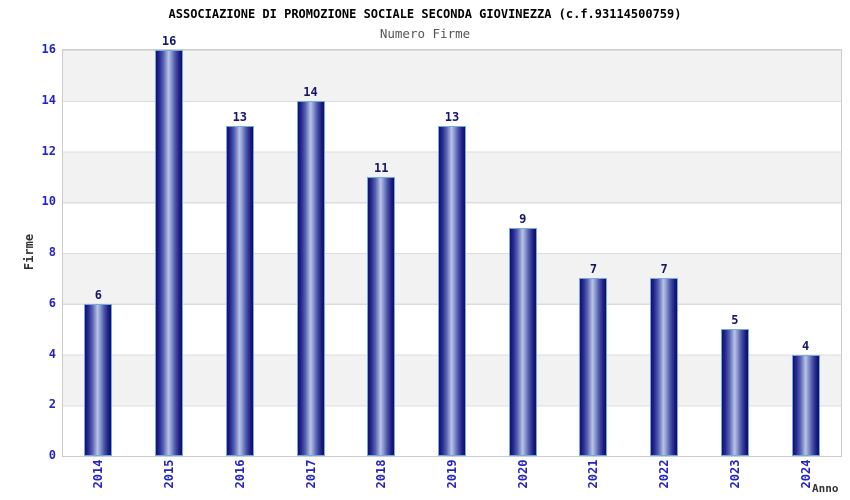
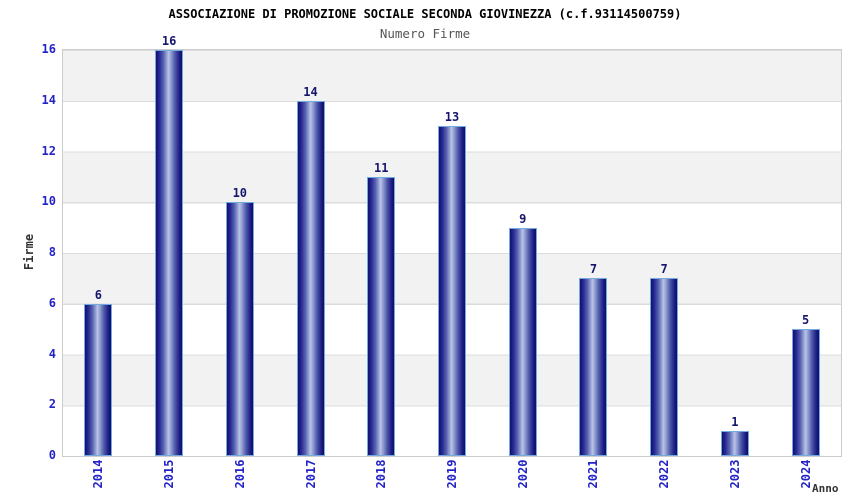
2016: 13 -> 10
2023: 5 -> 1
2024: 4 -> 5
